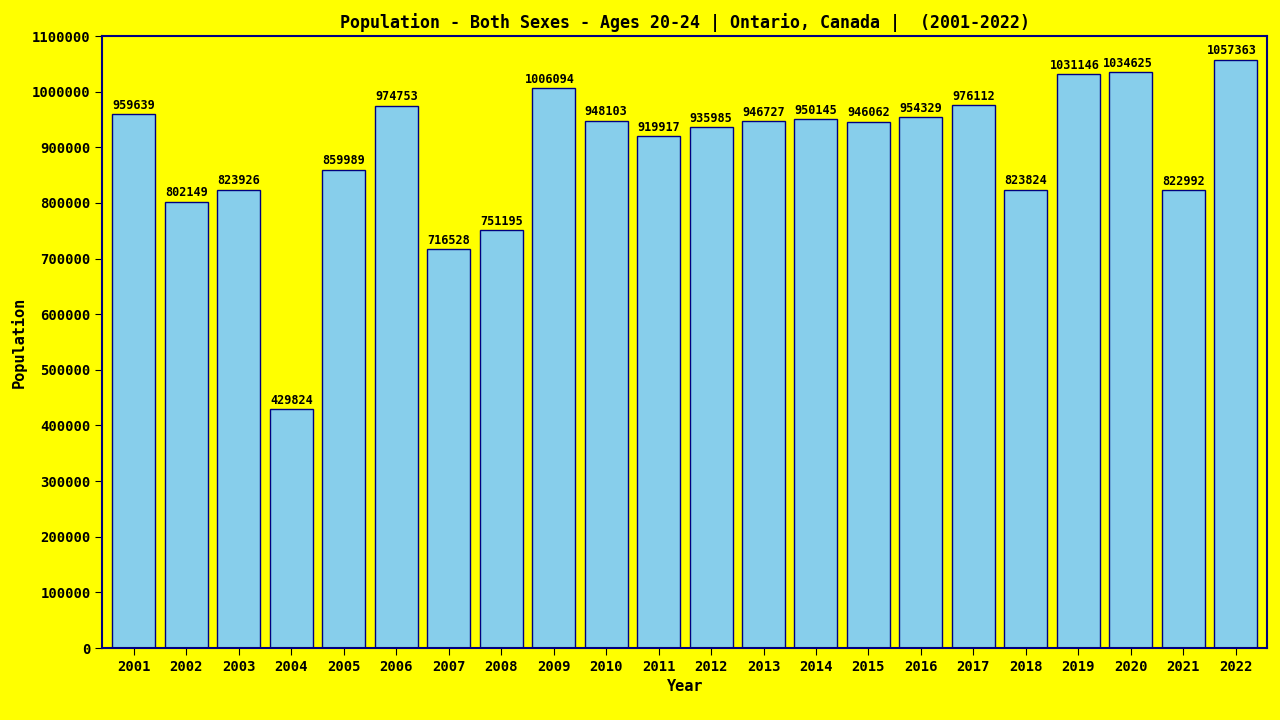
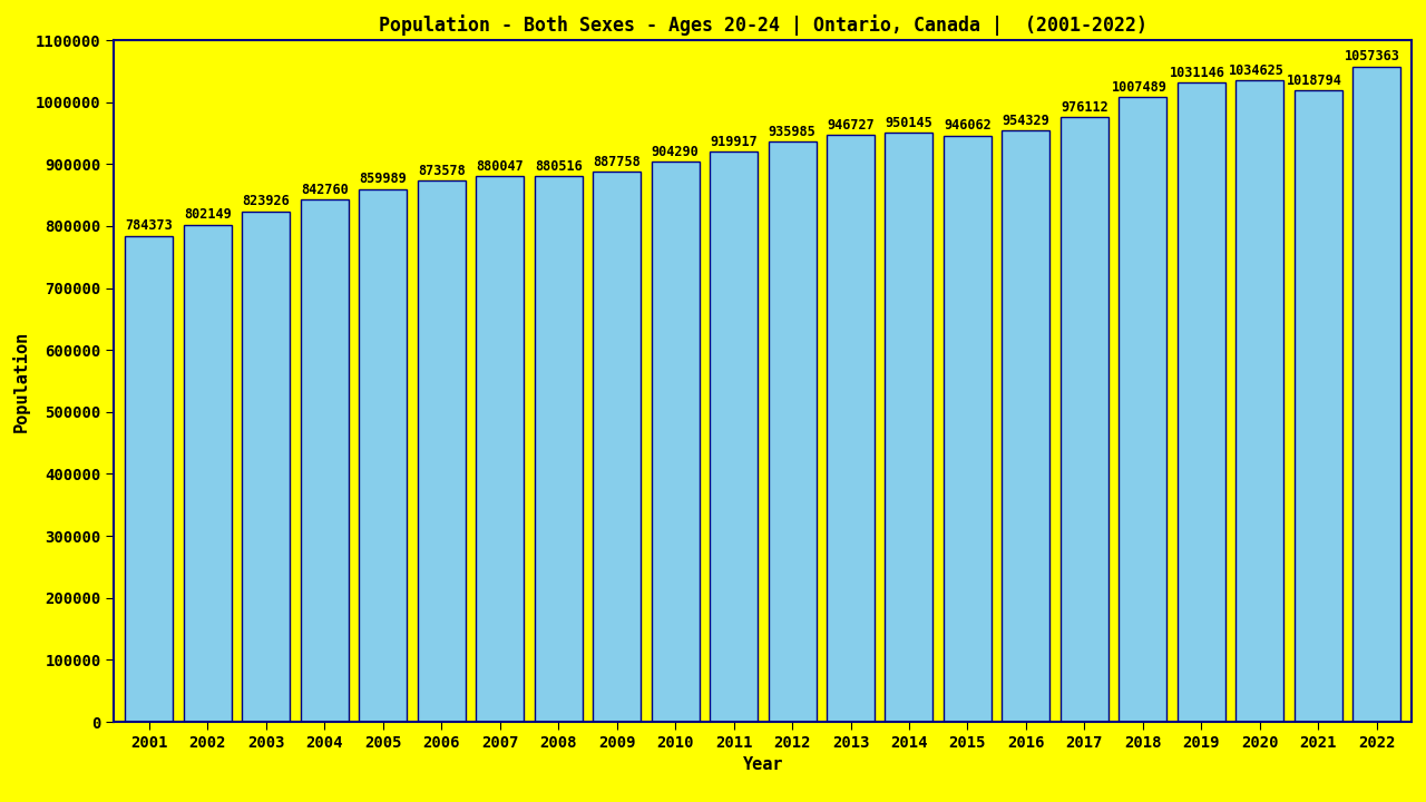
2001: 959639 -> 784373
2004: 429824 -> 842760
2006: 974753 -> 873578
2007: 716528 -> 880047
2008: 751195 -> 880516
2009: 1006094 -> 887758
2010: 948103 -> 904290
2018: 823824 -> 1007489
2021: 822992 -> 1018794
